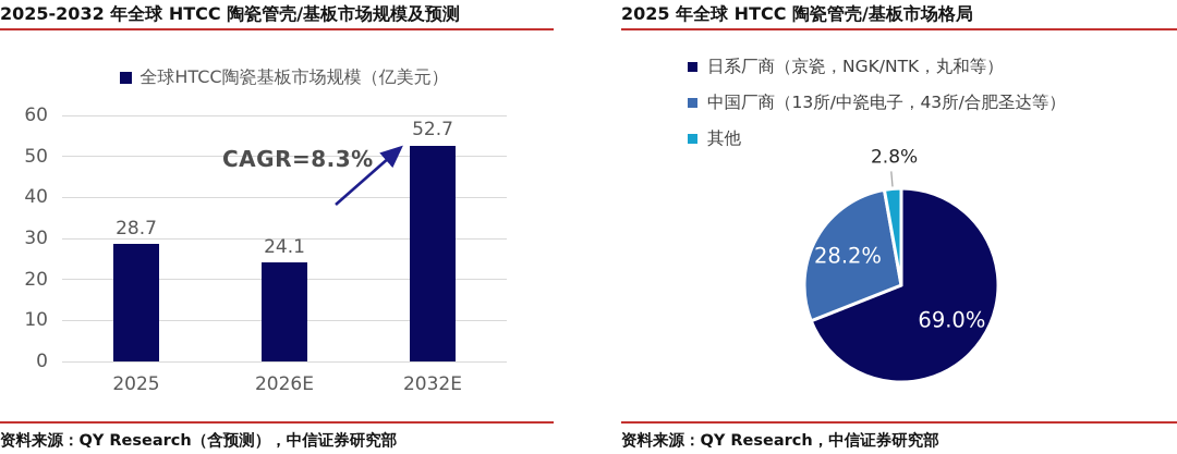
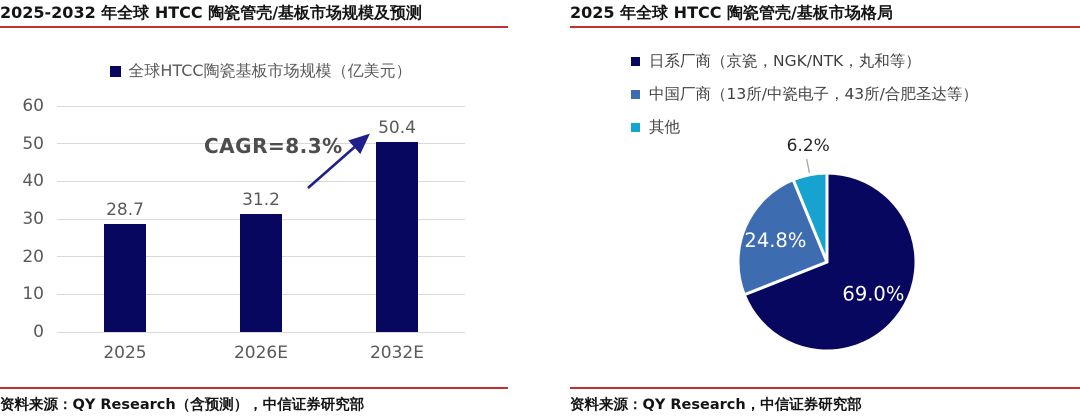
2025-2032 年全球 HTCC 陶瓷管壳/基板市场规模及预测/2026E: 24.1 -> 31.2
2025-2032 年全球 HTCC 陶瓷管壳/基板市场规模及预测/2032E: 52.7 -> 50.4
2025 年全球 HTCC 陶瓷管壳/基板市场格局/中国厂商（13所/中瓷电子，43所/合肥圣达等）: 28.2% -> 24.8%
2025 年全球 HTCC 陶瓷管壳/基板市场格局/其他: 2.8% -> 6.2%
